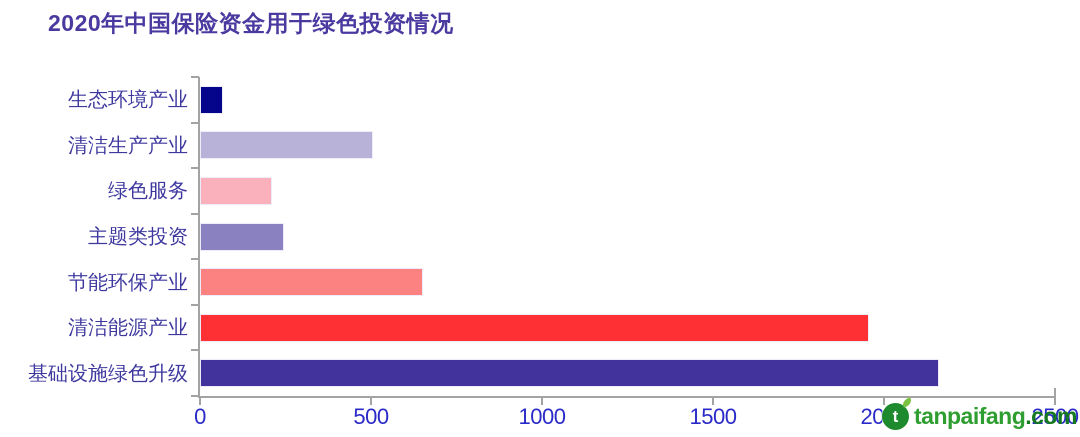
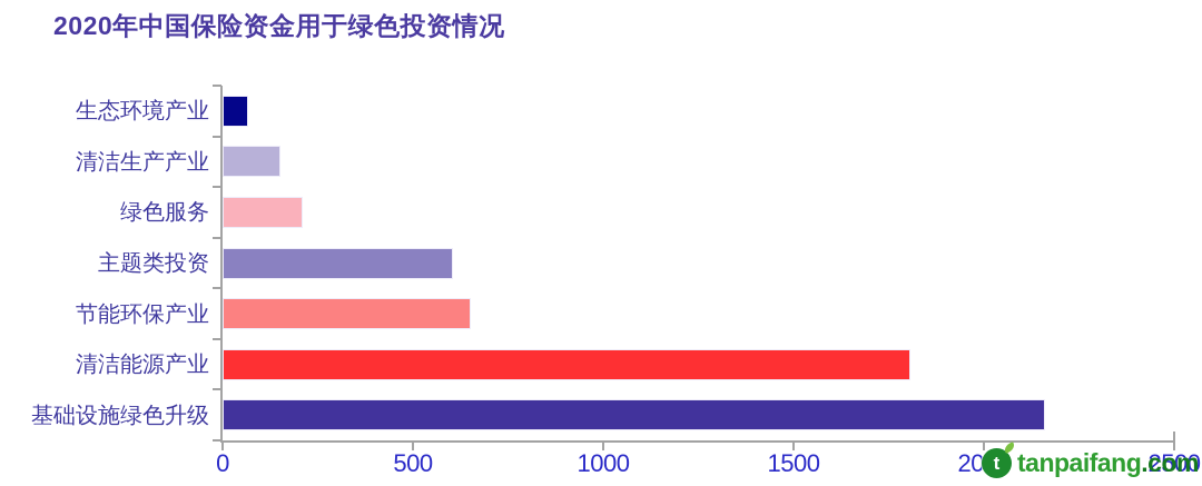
清洁生产产业: 500 -> 140
主题类投资: 240 -> 600
清洁能源产业: 1950 -> 1800
